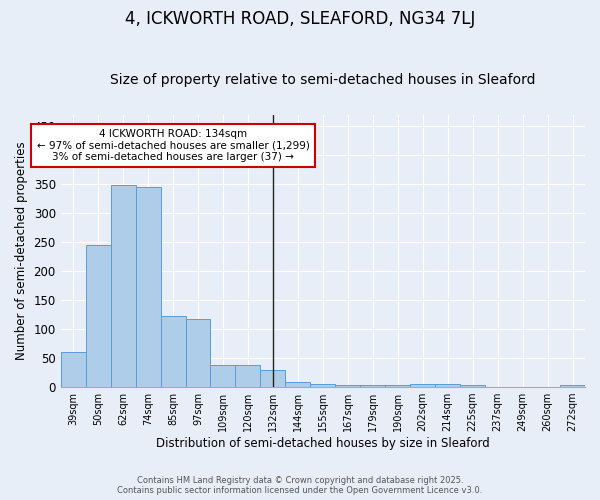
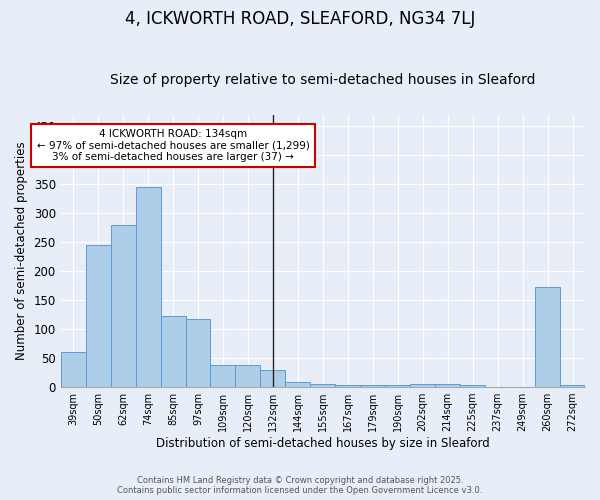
62sqm: 348 -> 280
260sqm: 1 -> 172
